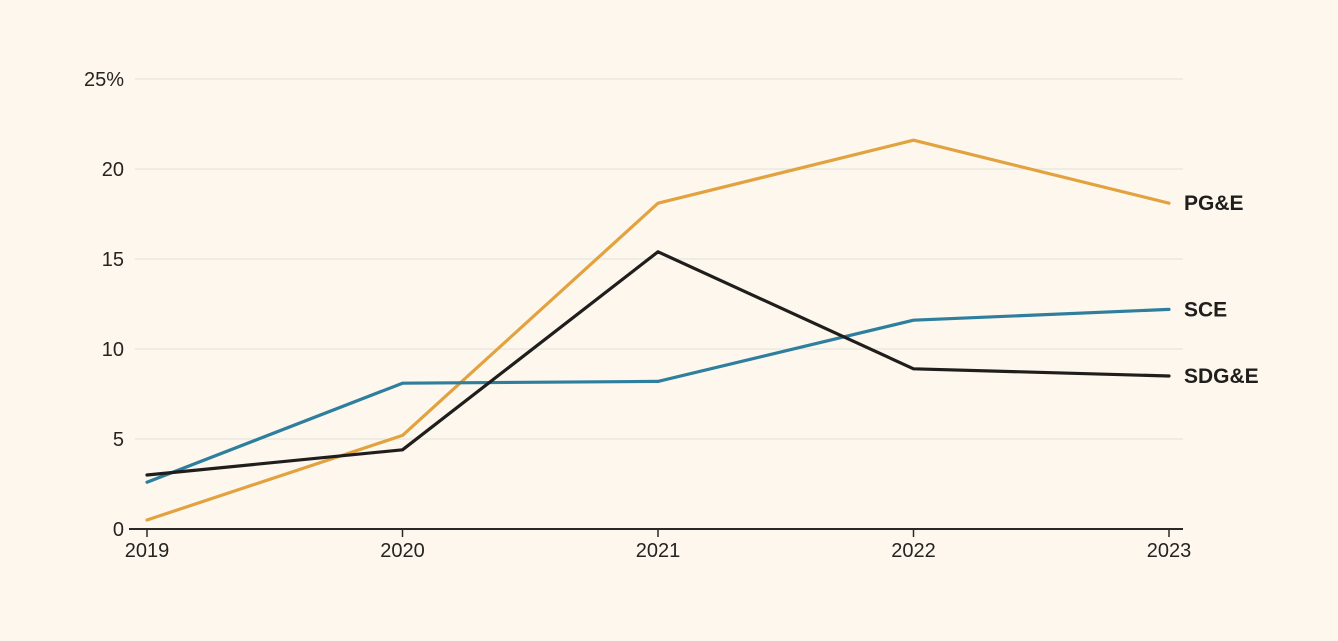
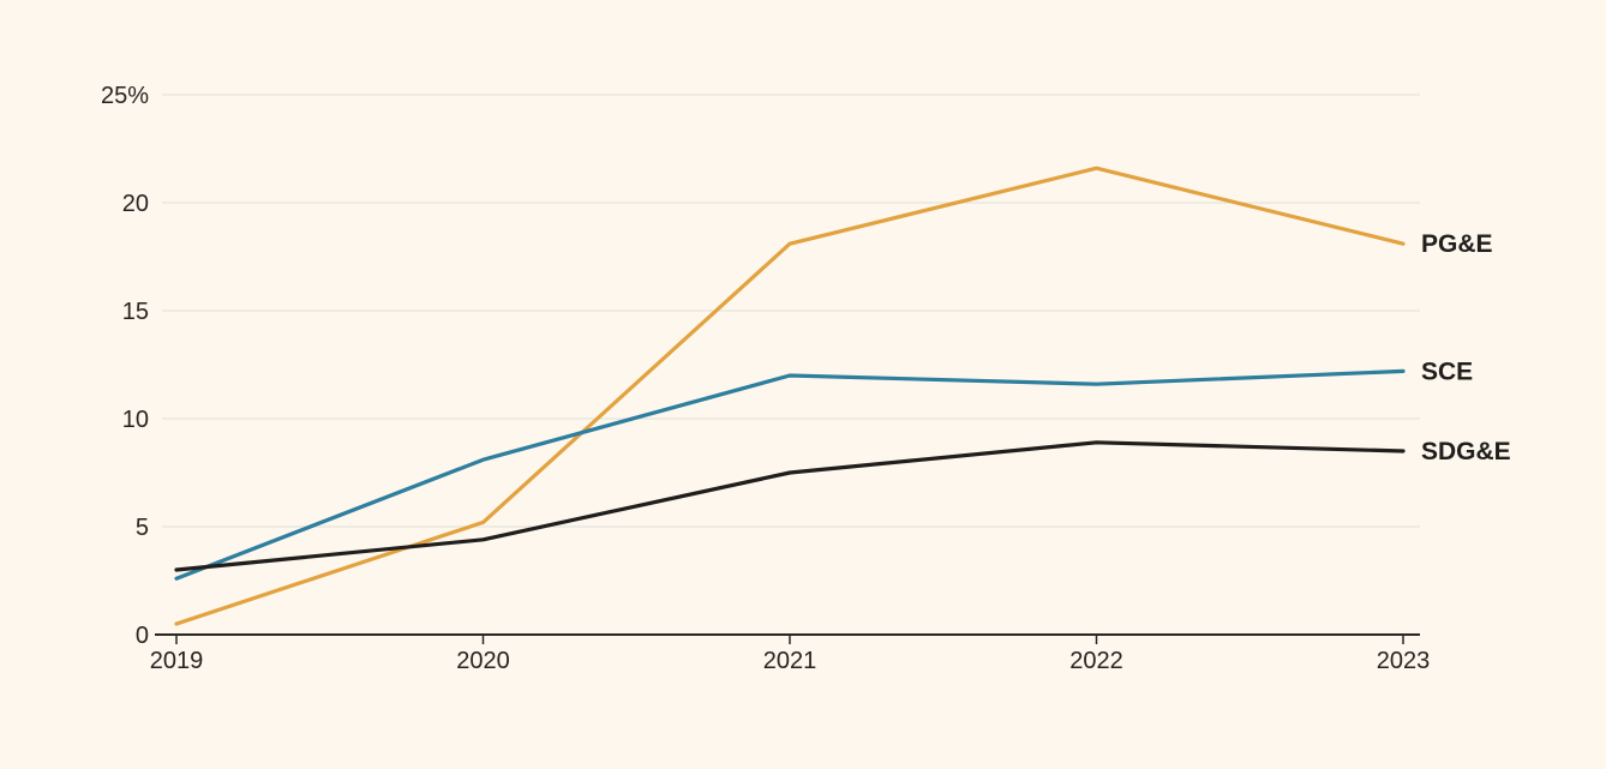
SCE/2021: 8.2% -> 12.0%
SDG&E/2021: 15.4% -> 7.5%
